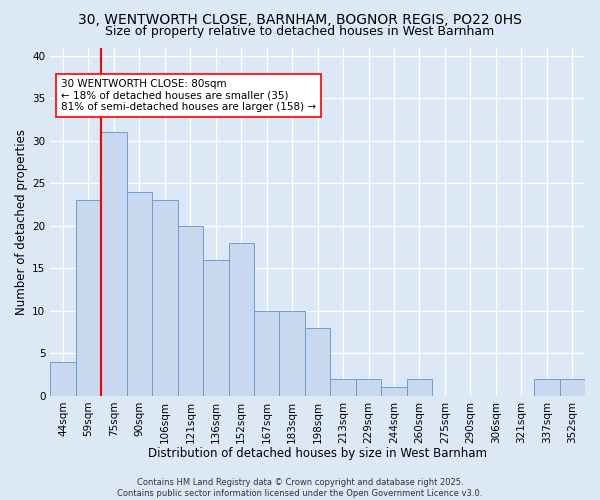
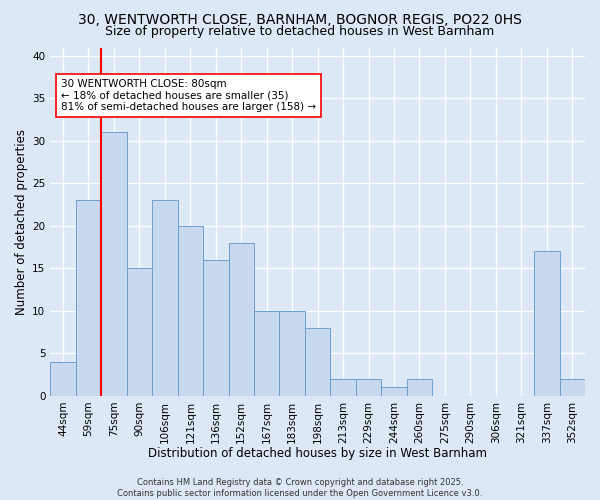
90sqm: 24 -> 15
337sqm: 2 -> 17
